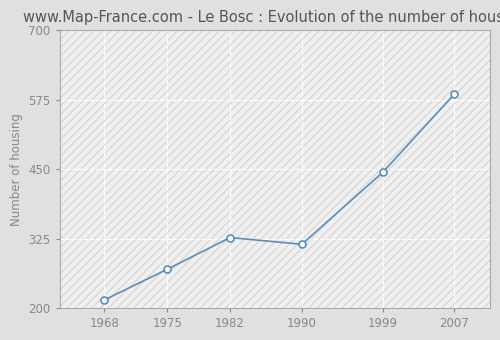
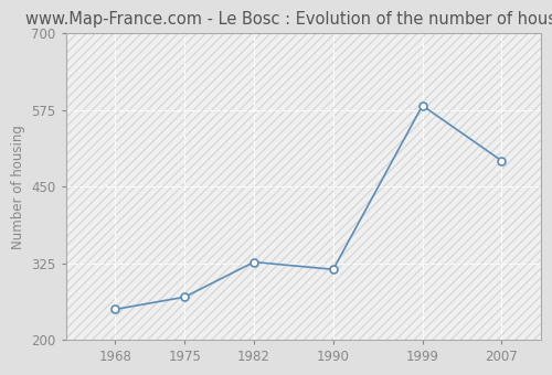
1968: 215 -> 250
1999: 444 -> 582
2007: 585 -> 492
